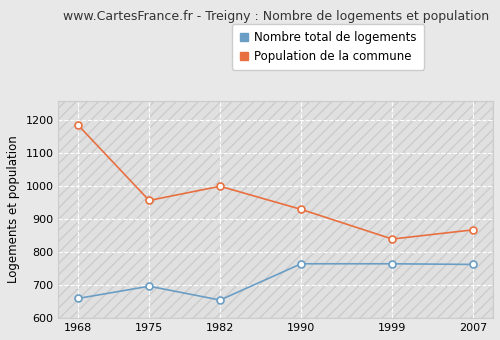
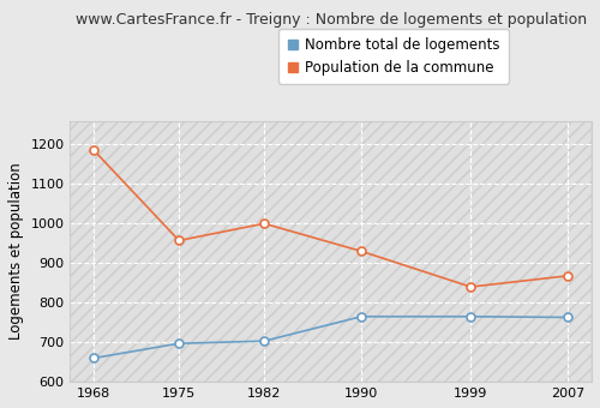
Nombre total de logements/1982: 655 -> 703
